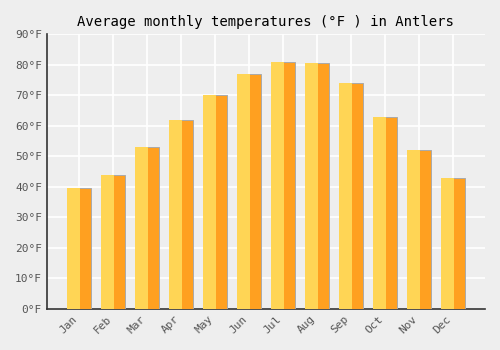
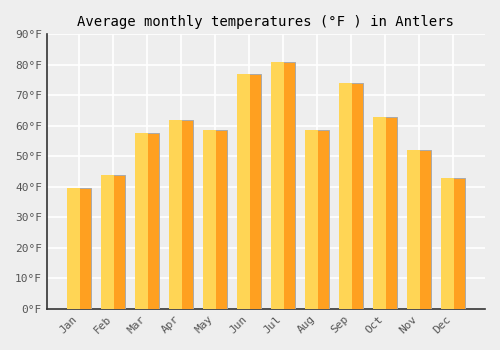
Mar: 53.0°F -> 57.5°F
May: 70.0°F -> 58.5°F
Aug: 80.5°F -> 58.5°F
